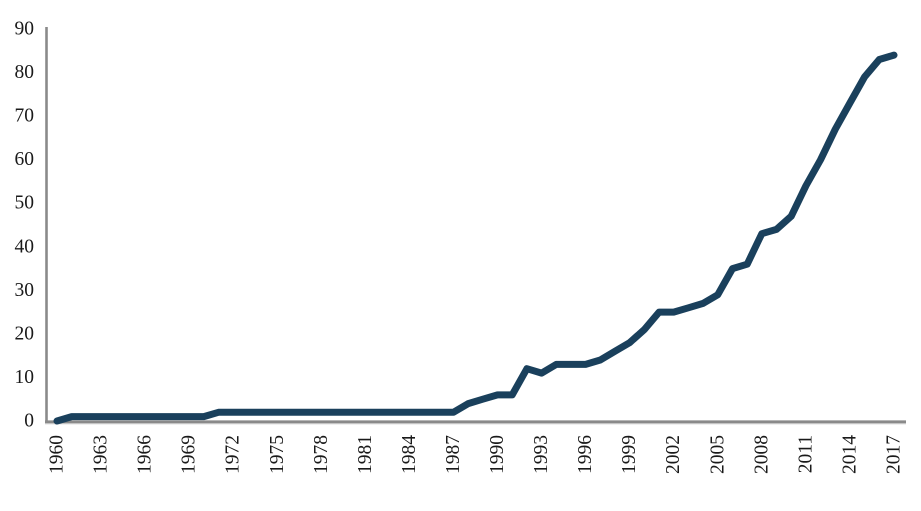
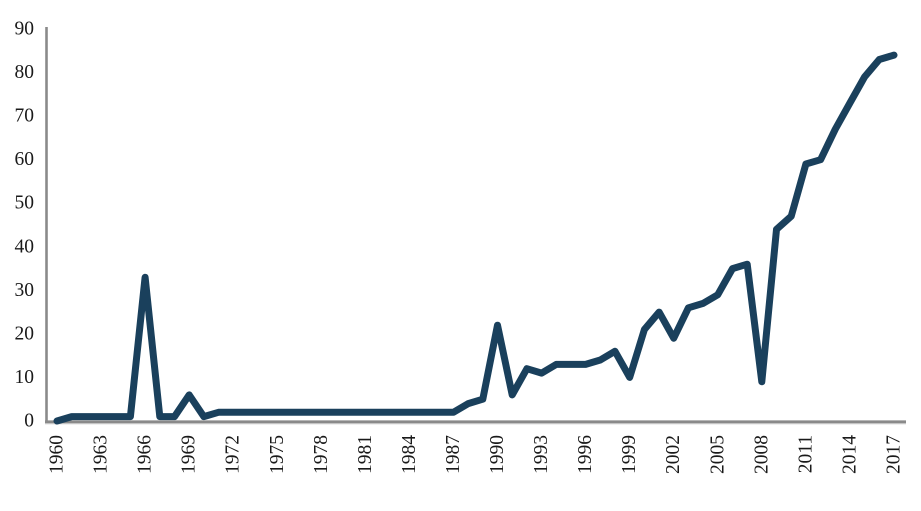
1966: 1 -> 33
1969: 1 -> 6
1990: 6 -> 22
1999: 18 -> 10
2002: 25 -> 19
2008: 43 -> 9
2011: 54 -> 59
